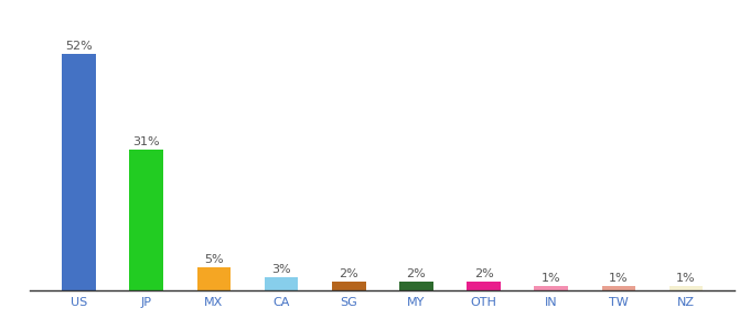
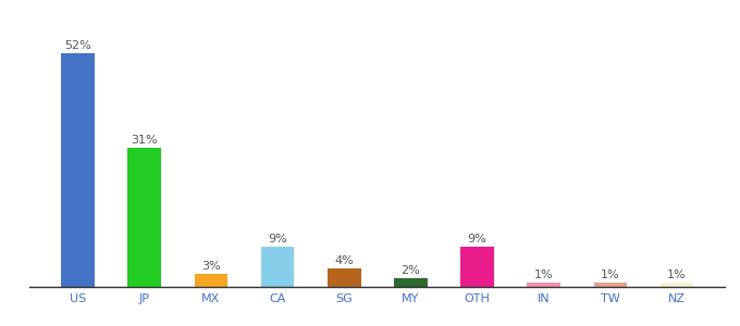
MX: 5% -> 3%
CA: 3% -> 9%
SG: 2% -> 4%
OTH: 2% -> 9%
